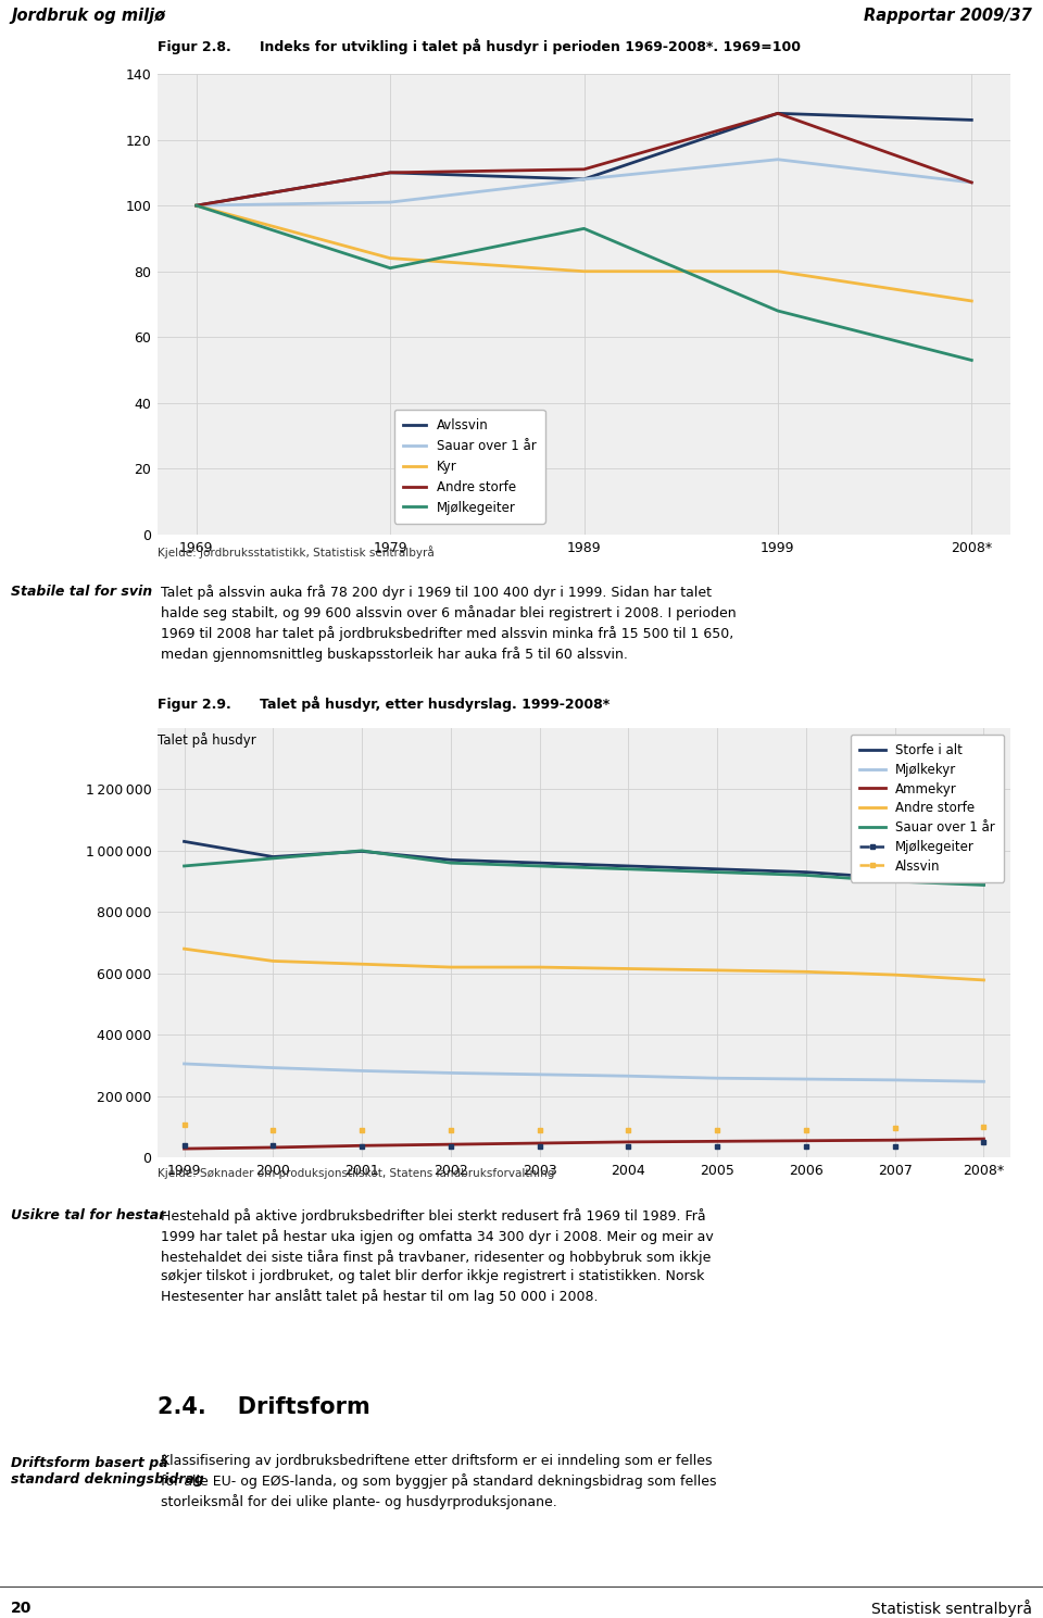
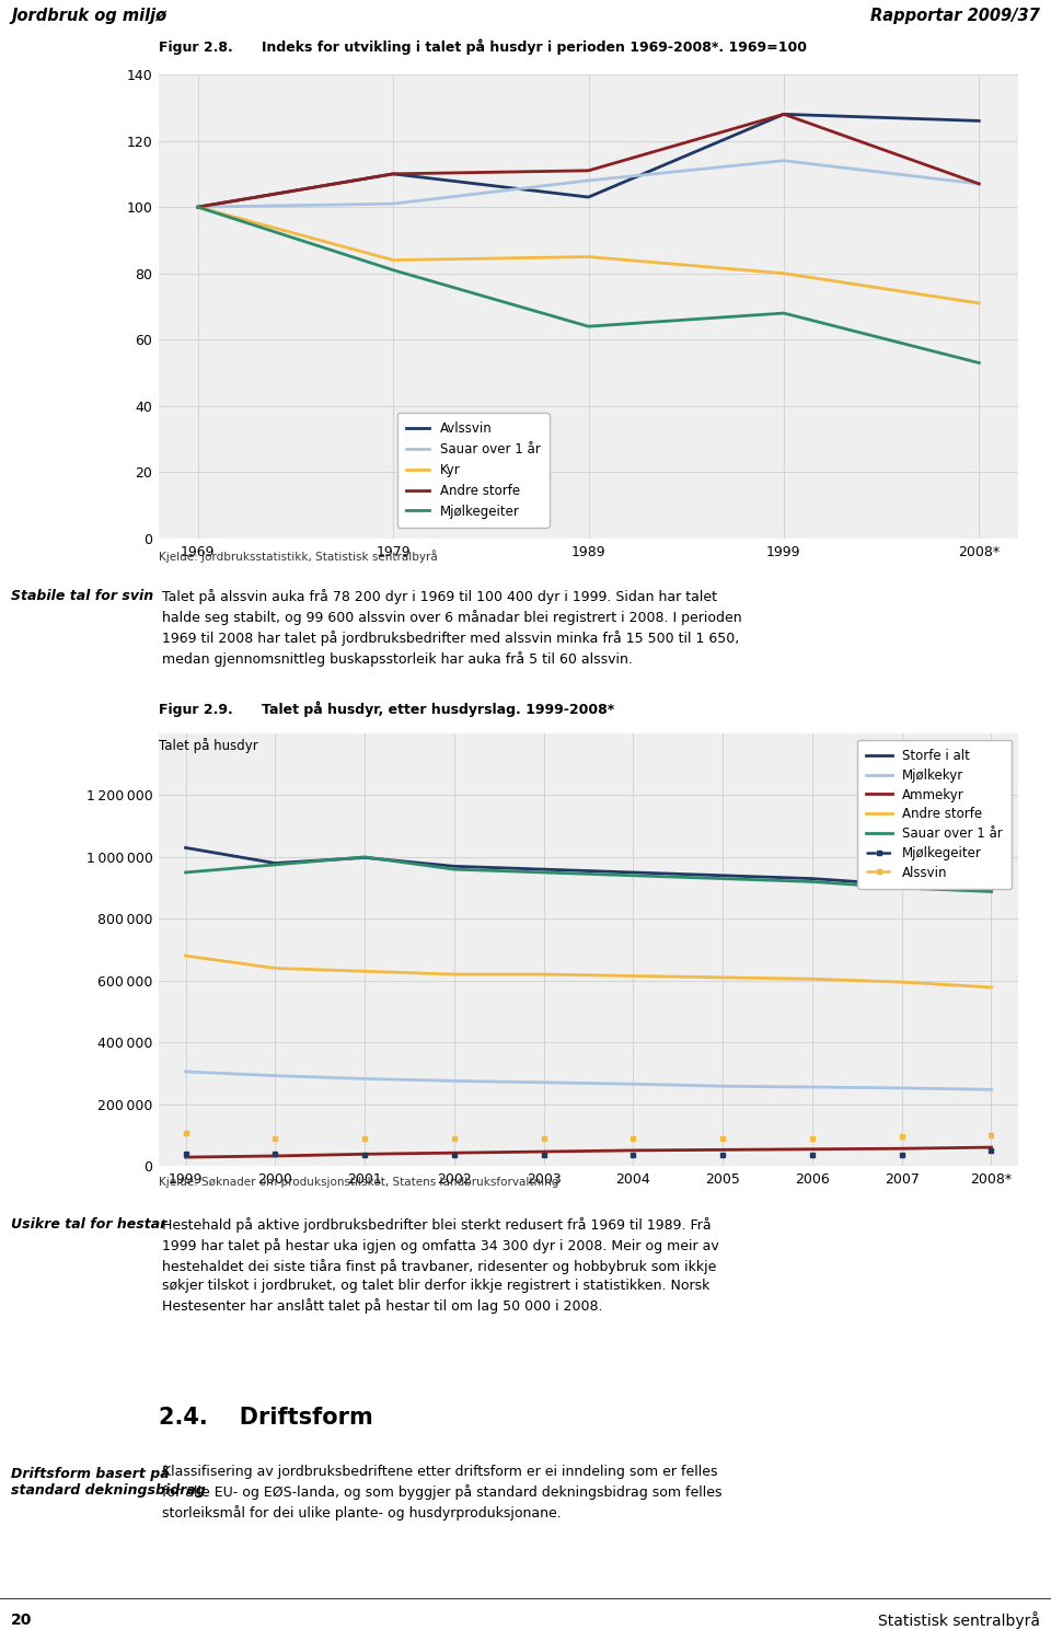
Avlssvin/1989: 108 -> 103
Kyr/1989: 80 -> 85
Mjølkegeiter/1989: 93 -> 64
